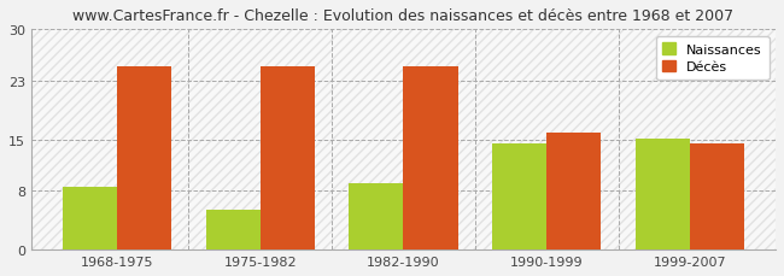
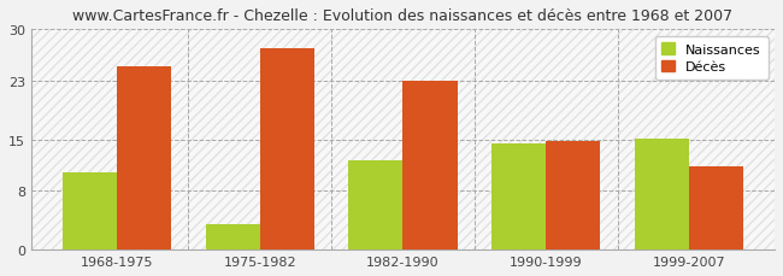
Naissances/1968-1975: 8.5 -> 10.6
Naissances/1975-1982: 5.5 -> 3.4
Décès/1975-1982: 25.0 -> 27.4
Naissances/1982-1990: 9.0 -> 12.2
Décès/1982-1990: 25.0 -> 23.0
Décès/1990-1999: 16.0 -> 14.8
Décès/1999-2007: 14.5 -> 11.4
